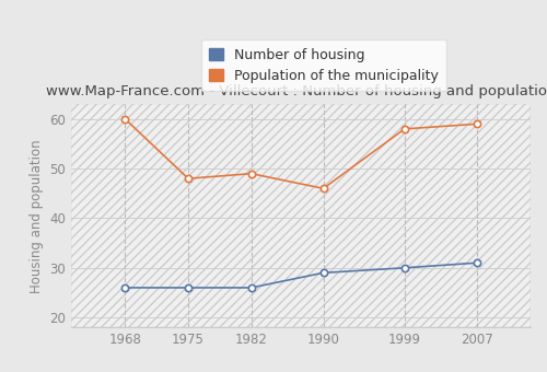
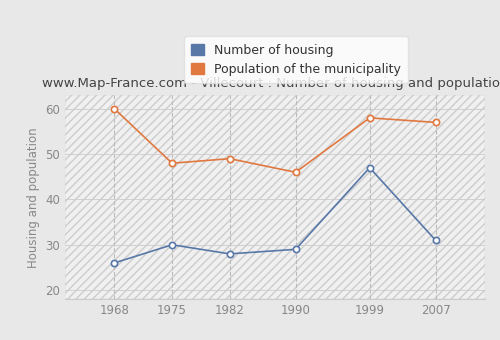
Number of housing/1975: 26 -> 30
Number of housing/1982: 26 -> 28
Number of housing/1999: 30 -> 47
Population of the municipality/2007: 59 -> 57
